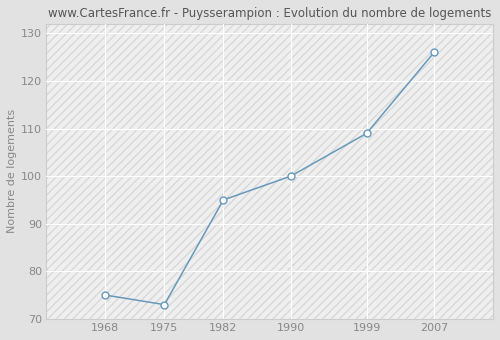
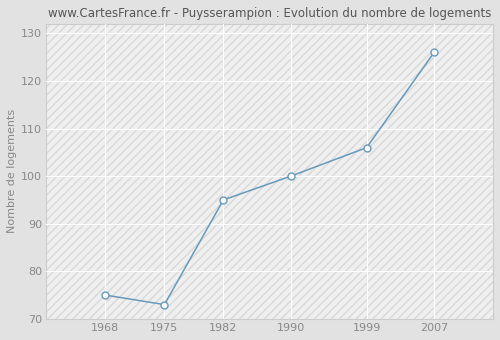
1999: 109 -> 106
